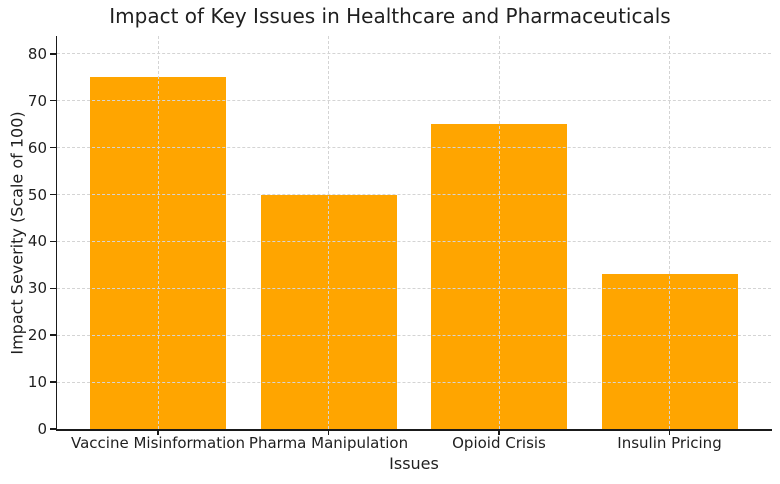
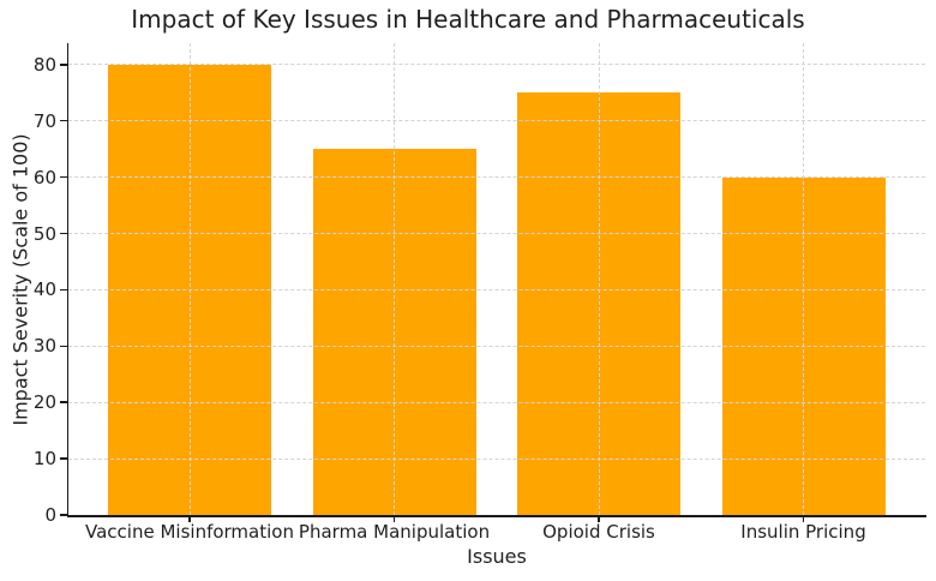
Vaccine Misinformation: 75 -> 80
Pharma Manipulation: 50 -> 65
Opioid Crisis: 65 -> 75
Insulin Pricing: 33 -> 60
